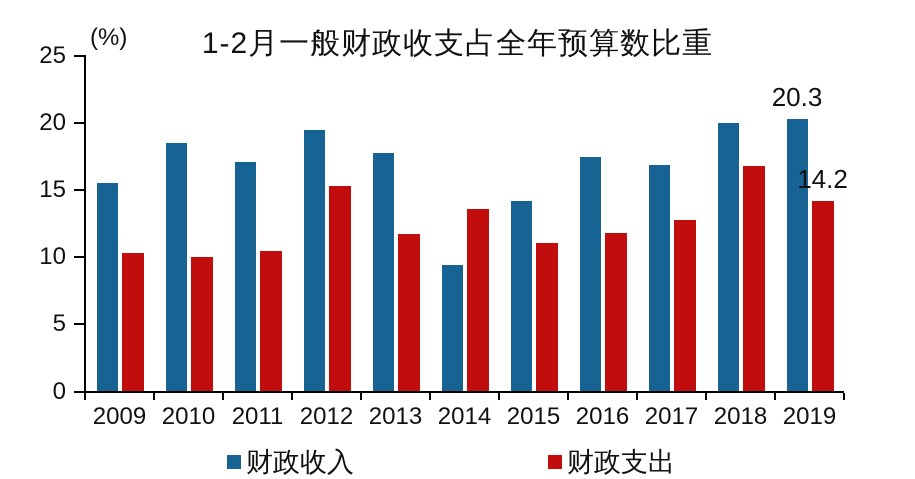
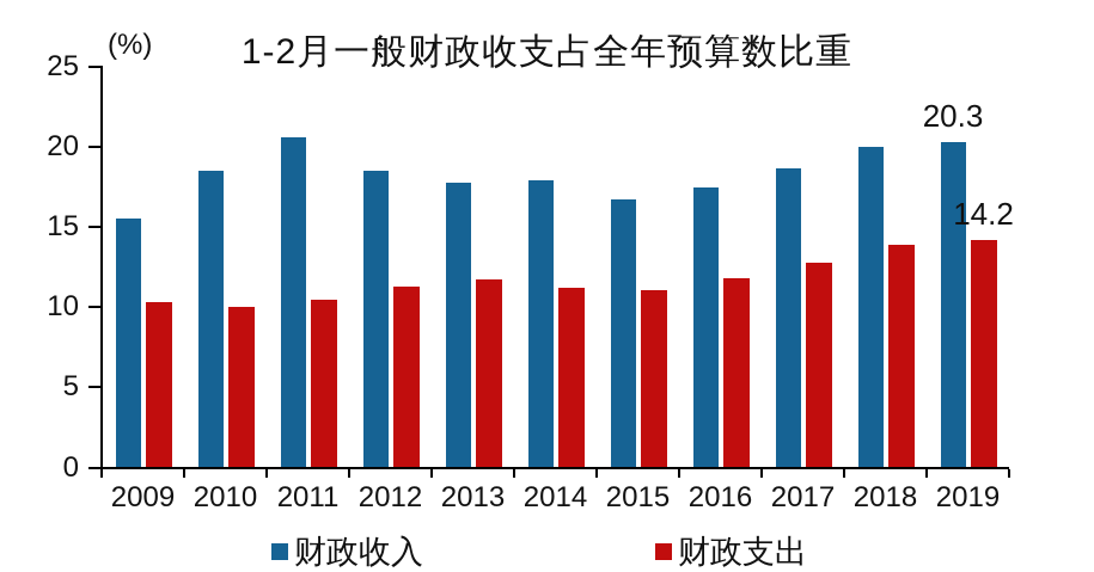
财政收入/2011: 17.1 -> 20.6
财政收入/2012: 19.5 -> 18.5
财政支出/2012: 15.3 -> 11.3
财政收入/2014: 9.4 -> 17.9
财政支出/2014: 13.6 -> 11.2
财政收入/2015: 14.2 -> 16.7
财政收入/2017: 16.9 -> 18.7
财政支出/2018: 16.8 -> 13.9
